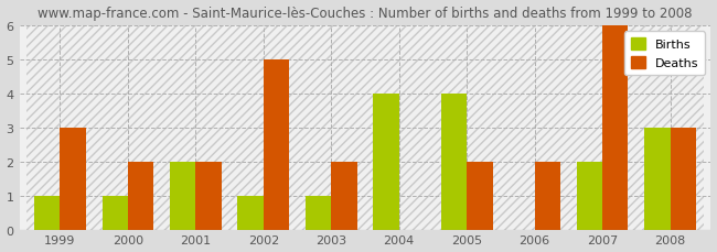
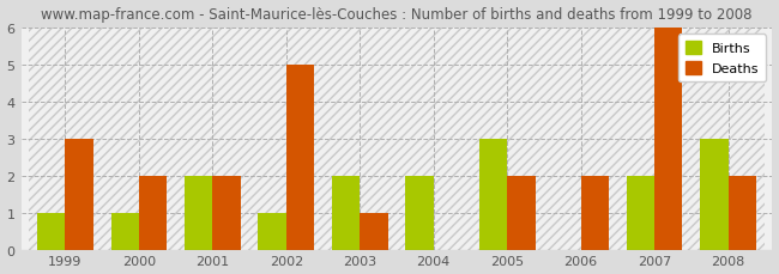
Births/2003: 1 -> 2
Deaths/2003: 2 -> 1
Births/2004: 4 -> 2
Births/2005: 4 -> 3
Deaths/2008: 3 -> 2
